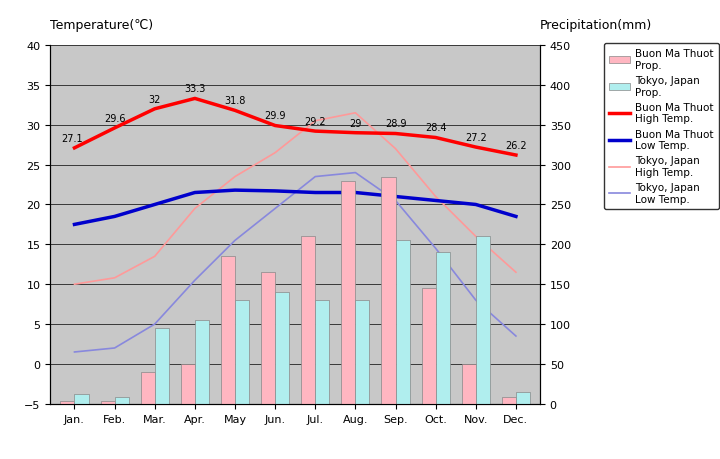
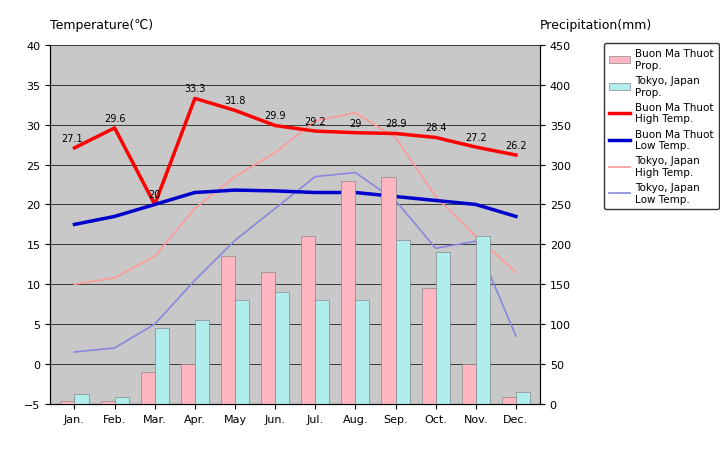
Buon Ma Thuot High Temp./Mar.: 32 -> 20
Tokyo, Japan High Temp./Sep.: 27.0 -> 28.4
Tokyo, Japan Low Temp./Nov.: 8.0 -> 15.4
